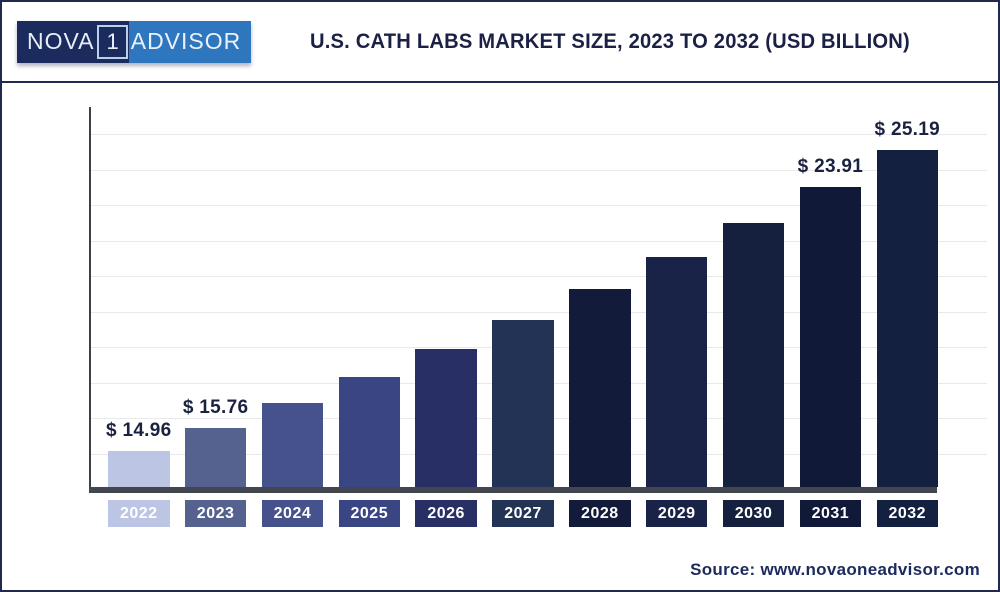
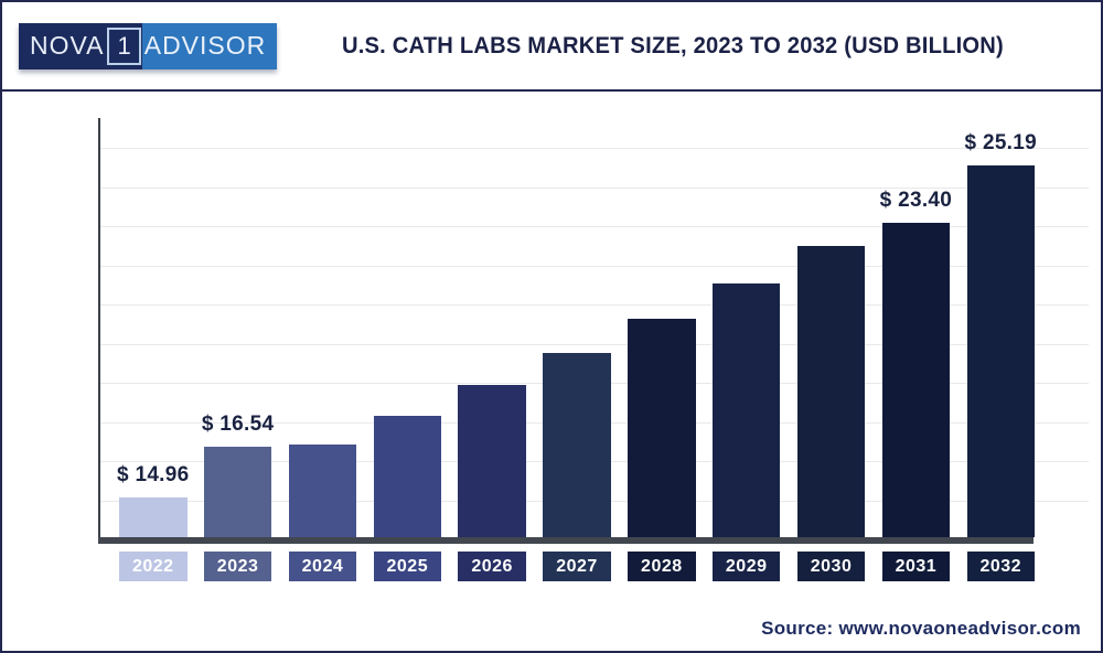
2023: 15.76 -> 16.54
2031: 23.91 -> 23.40
